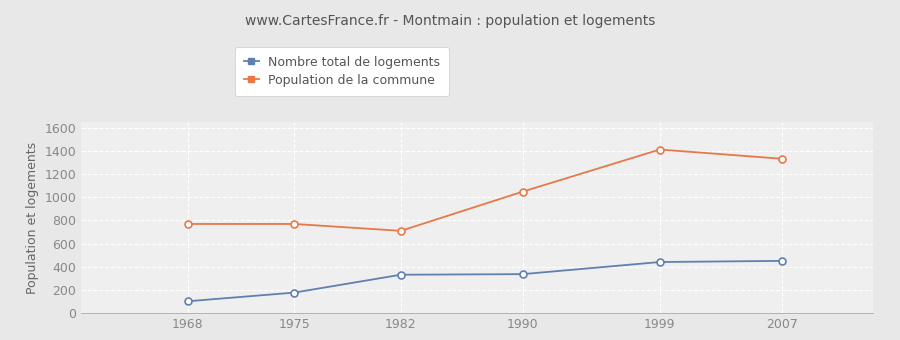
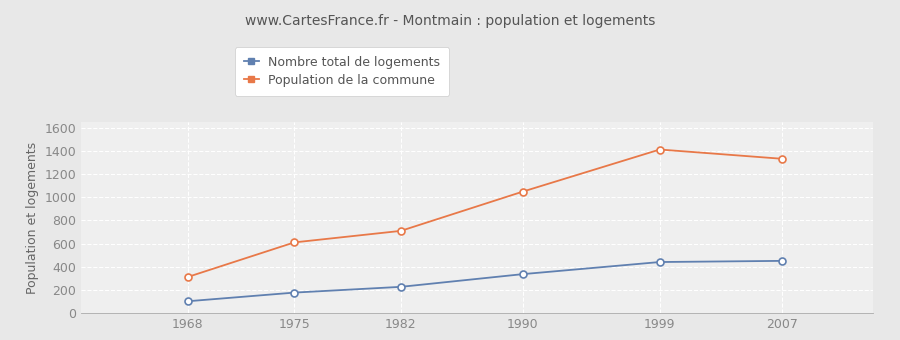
Population de la commune/1968: 770 -> 310
Population de la commune/1975: 770 -> 610
Nombre total de logements/1982: 330 -> 220
